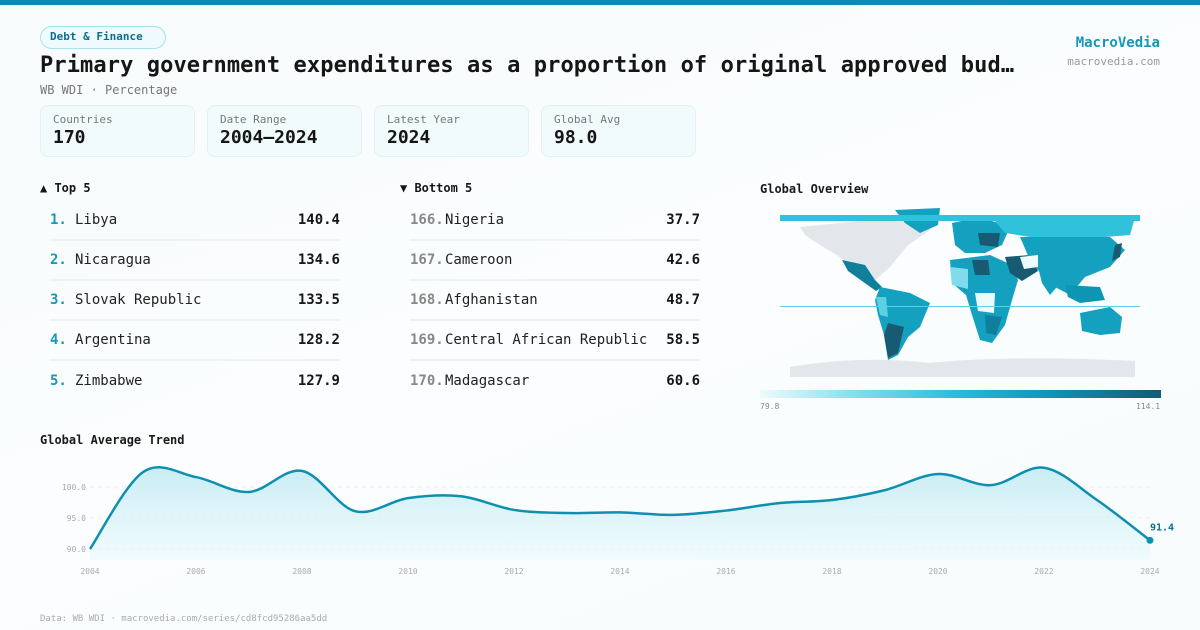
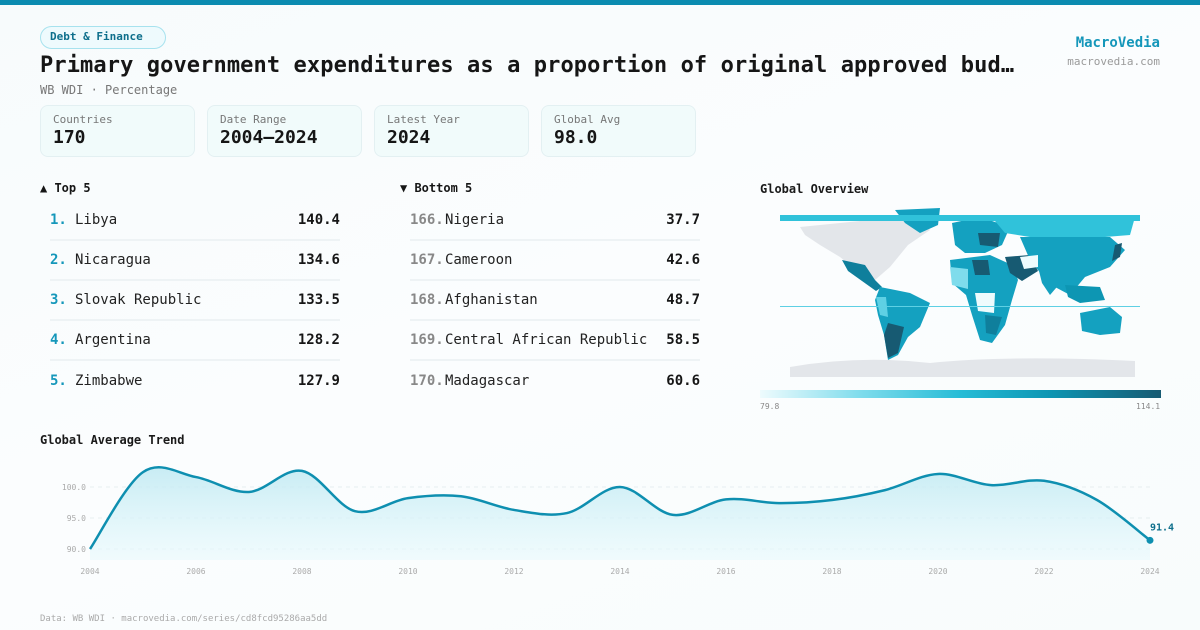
2014: 96 -> 100
2016: 96 -> 98
2022: 103 -> 101
